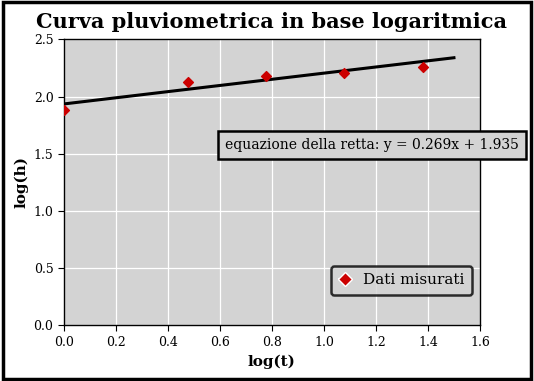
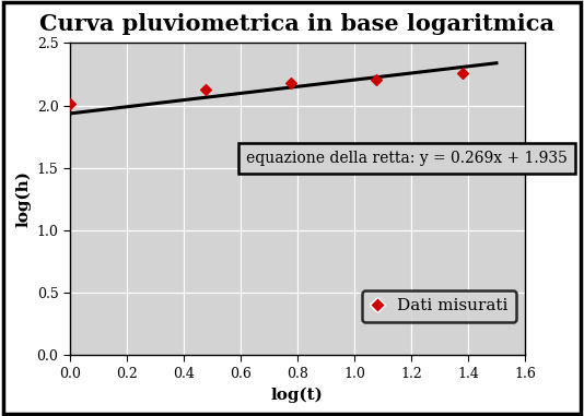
0.0: 1.89 -> 2.01
